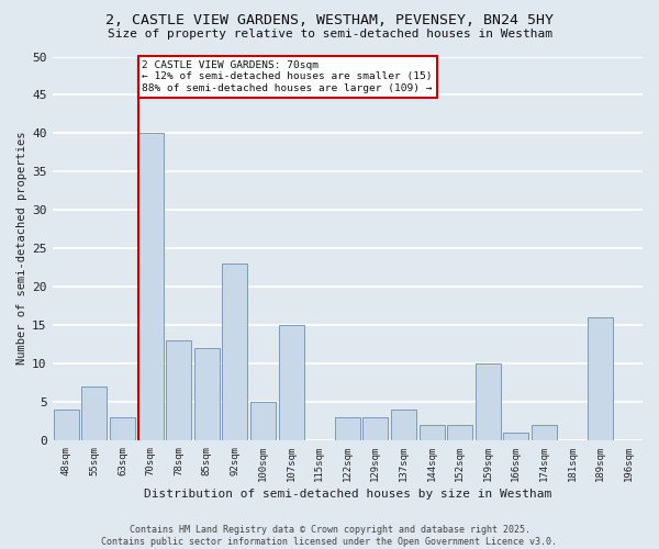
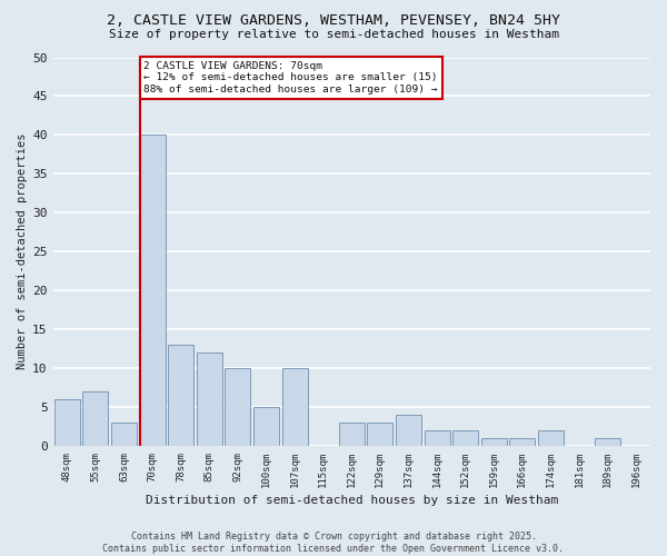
48sqm: 4 -> 6
92sqm: 23 -> 10
107sqm: 15 -> 10
159sqm: 10 -> 1
189sqm: 16 -> 1
